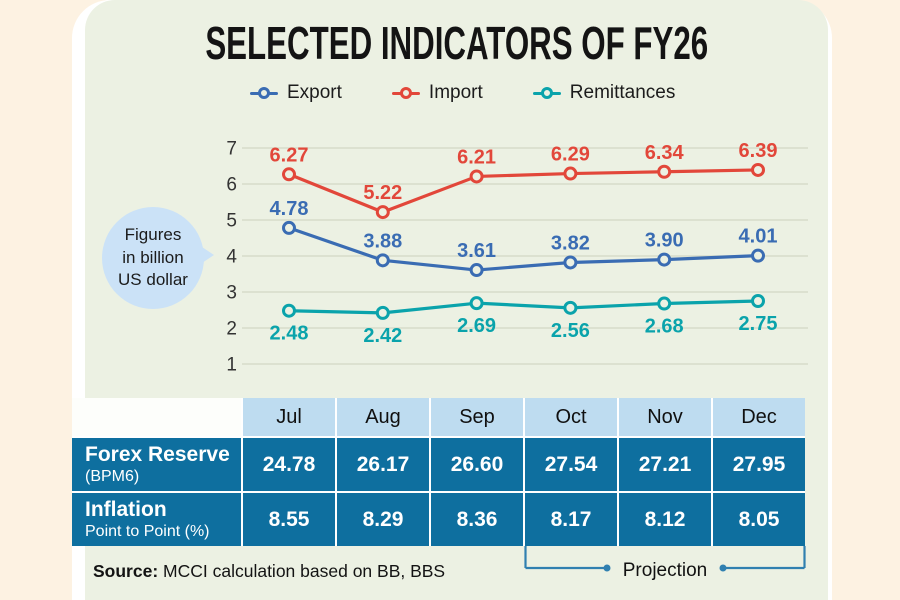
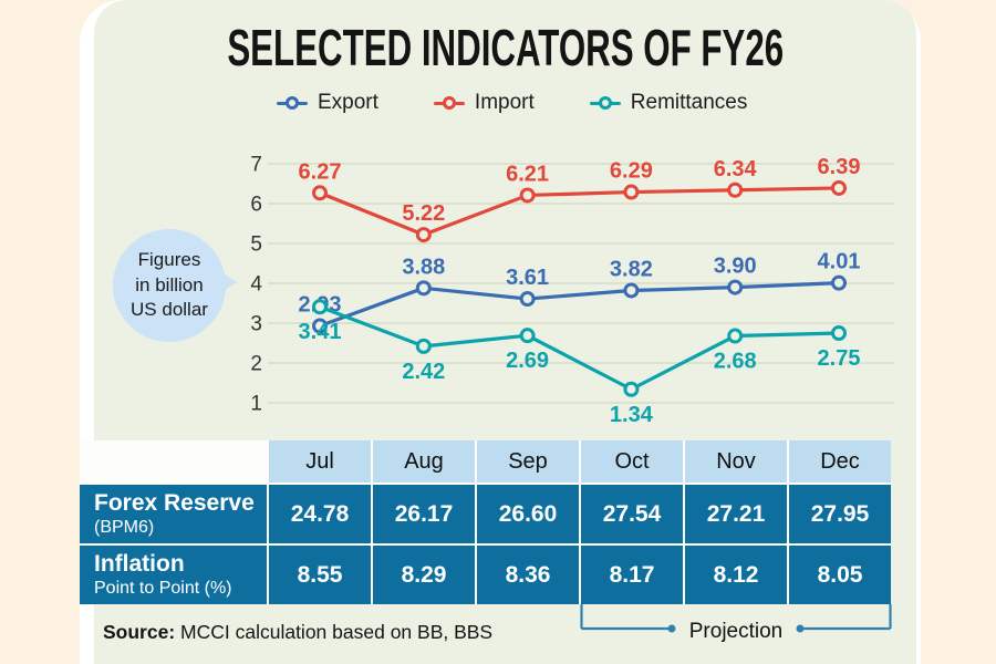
Export/Jul: 4.78 -> 2.93
Remittances/Jul: 2.48 -> 3.41
Remittances/Oct: 2.56 -> 1.34
